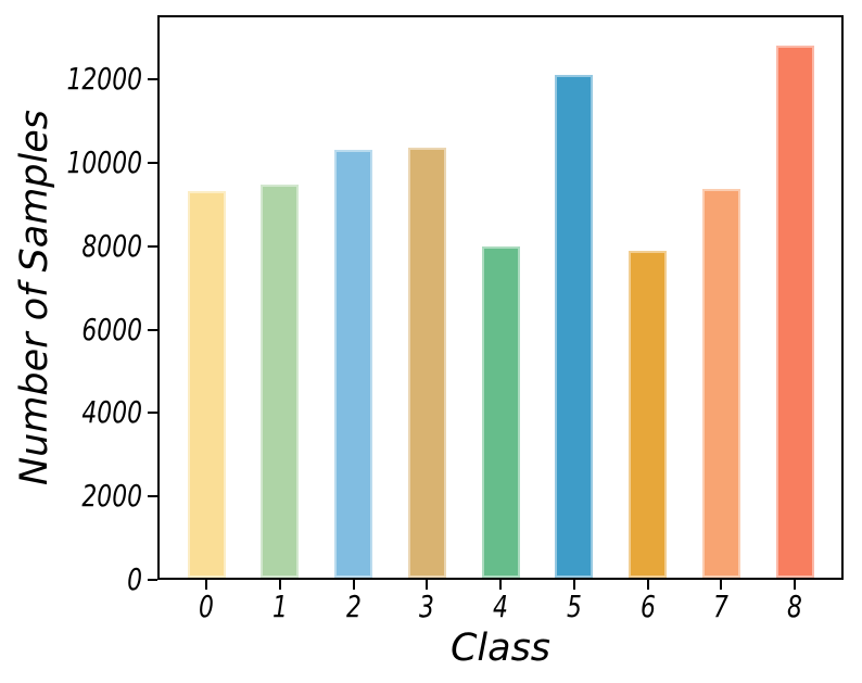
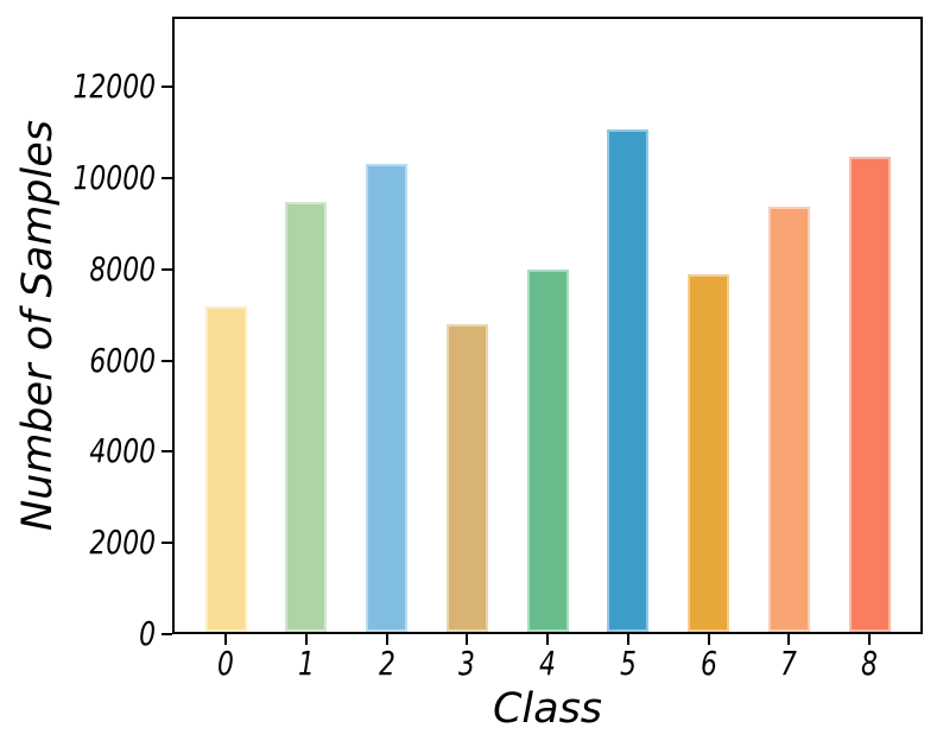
0: 9400 -> 7200
3: 10400 -> 6800
5: 12200 -> 11100
8: 12800 -> 10500
